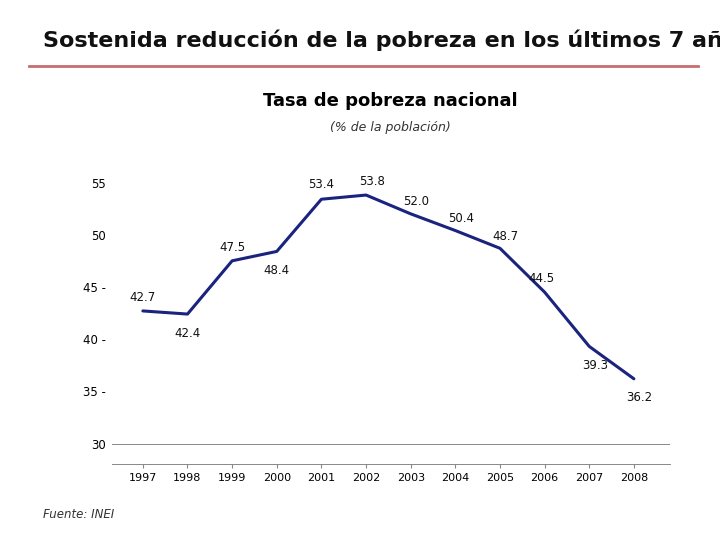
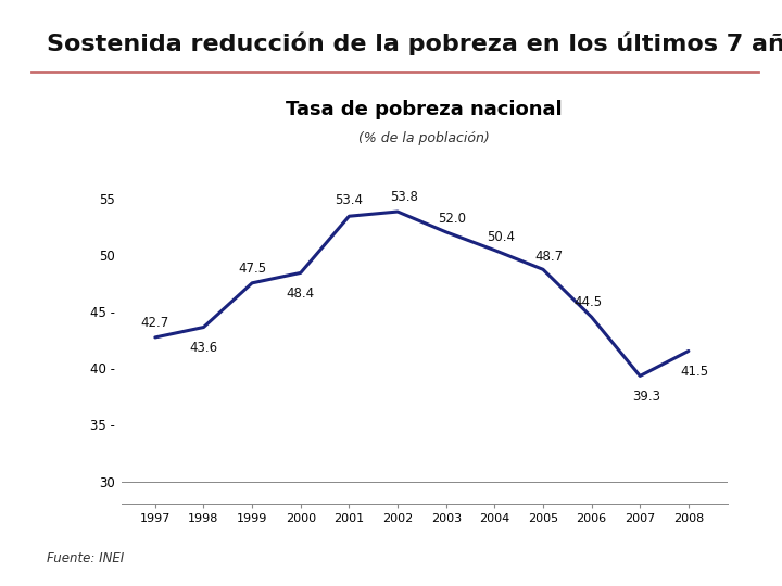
1998: 42.4 -> 43.6
2008: 36.2 -> 41.5
